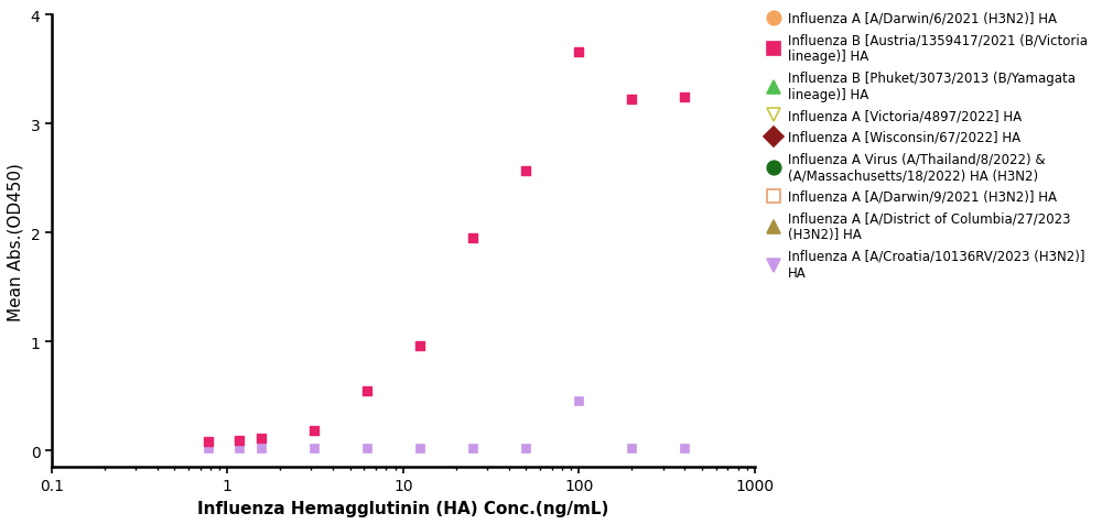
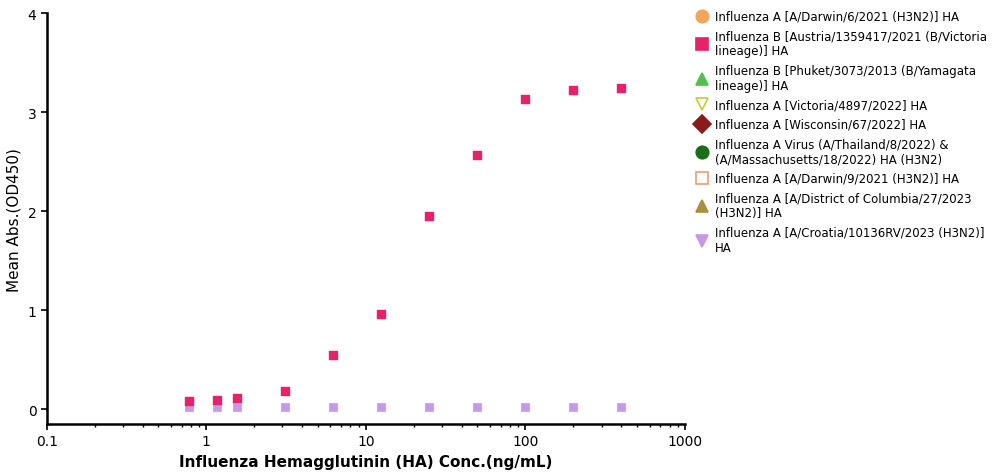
Influenza B [Austria/1359417/2021 (B/Victoria lineage)] HA/100: 3.66 -> 3.13
Influenza A [A/Croatia/10136RV/2023 (H3N2)] HA/100: 0.46 -> 0.02
